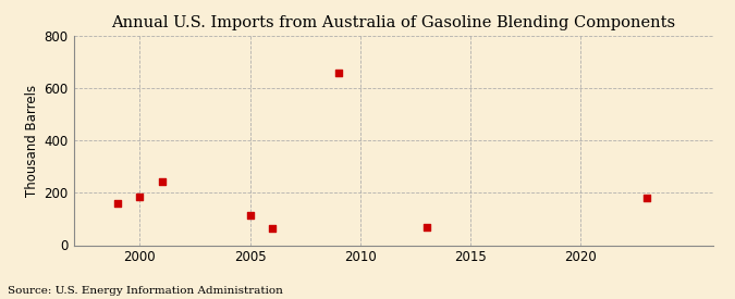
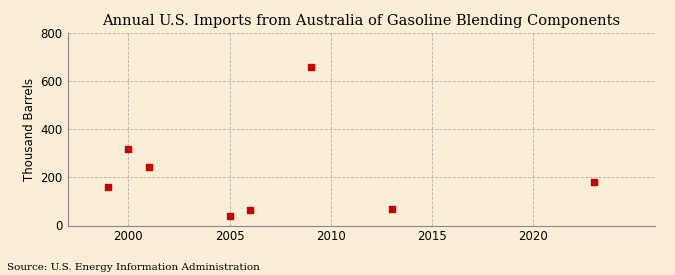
2000: 185 -> 320
2005: 115 -> 40
